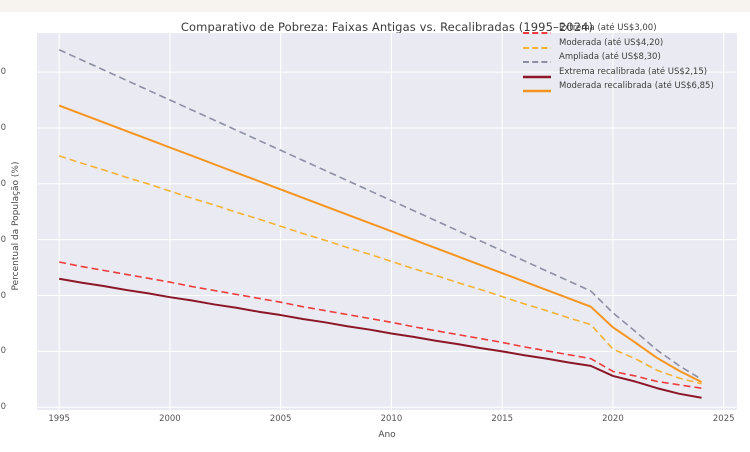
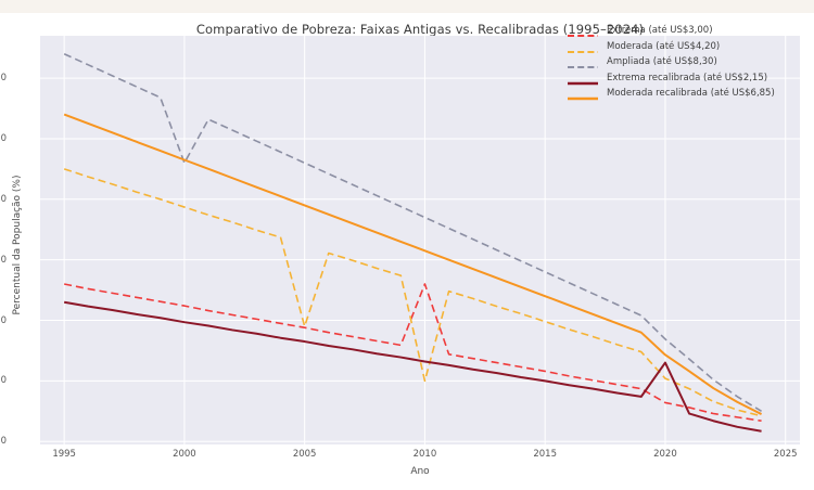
Ampliada (até US$8,30)/2000: 55 -> 46
Moderada (até US$4,20)/2005: 32 -> 19
Extrema (até US$3,00)/2010: 15 -> 26
Moderada (até US$4,20)/2010: 26 -> 10
Extrema recalibrada (até US$2,15)/2020: 6 -> 13
